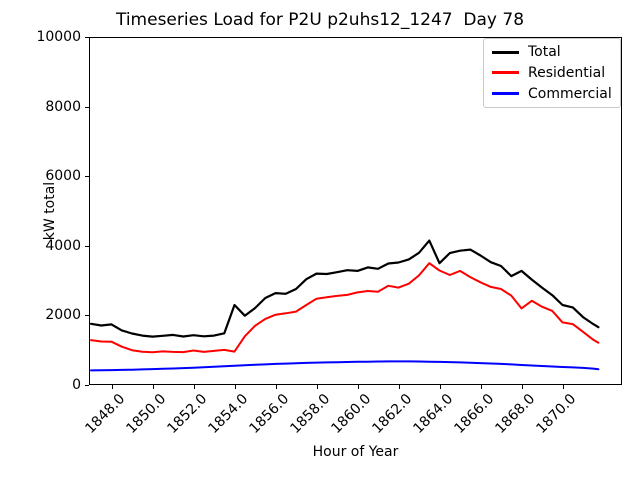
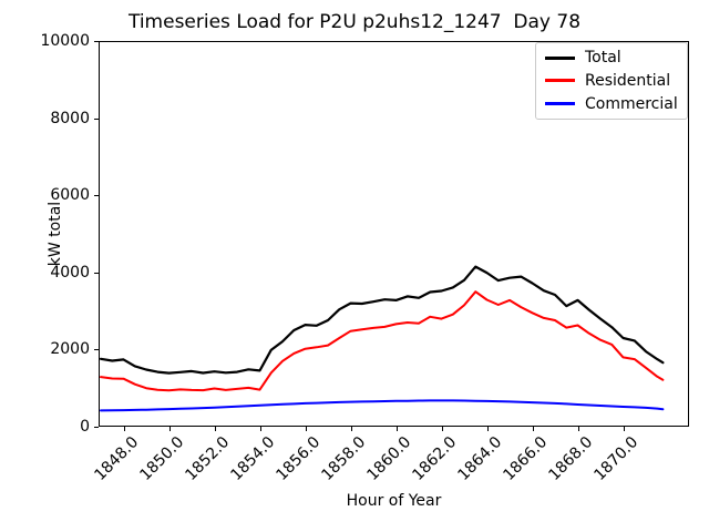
Total/1854.0: 2300 -> 1500
Total/1864.0: 3500 -> 4000
Residential/1868.0: 2200 -> 2600
